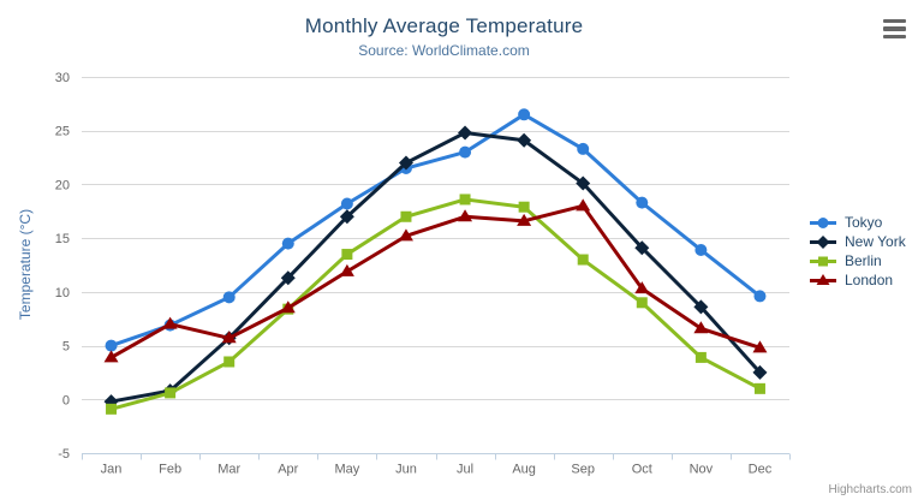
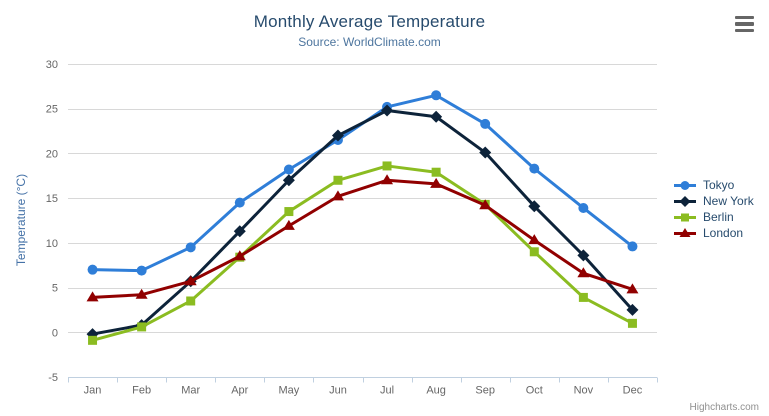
Tokyo/Jan: 5 -> 7
London/Feb: 7 -> 4
Tokyo/Jul: 23 -> 25
Berlin/Sep: 13 -> 14
London/Sep: 18 -> 14
